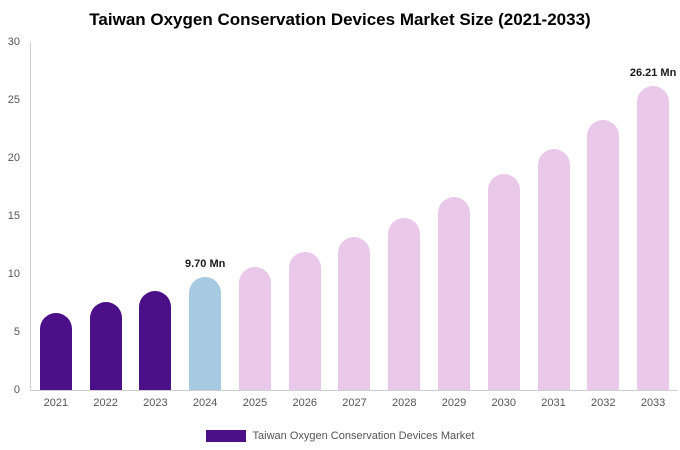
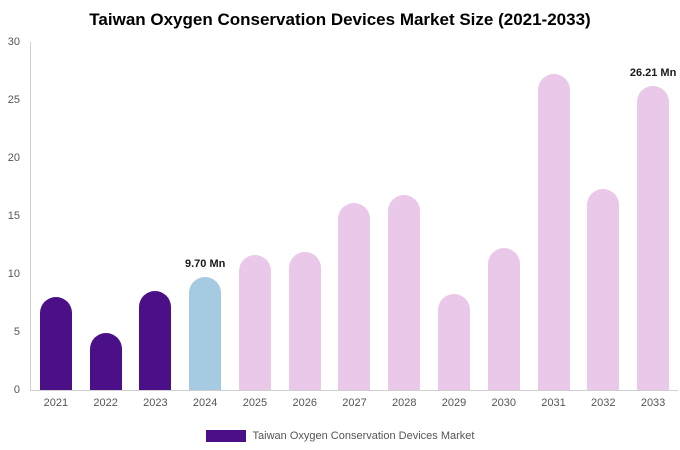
2021: 6.6 -> 8.0
2022: 7.6 -> 4.9
2025: 10.6 -> 11.6
2027: 13.2 -> 16.1
2028: 14.8 -> 16.8
2029: 16.6 -> 8.3
2030: 18.6 -> 12.2
2031: 20.8 -> 27.2
2032: 23.3 -> 17.3
